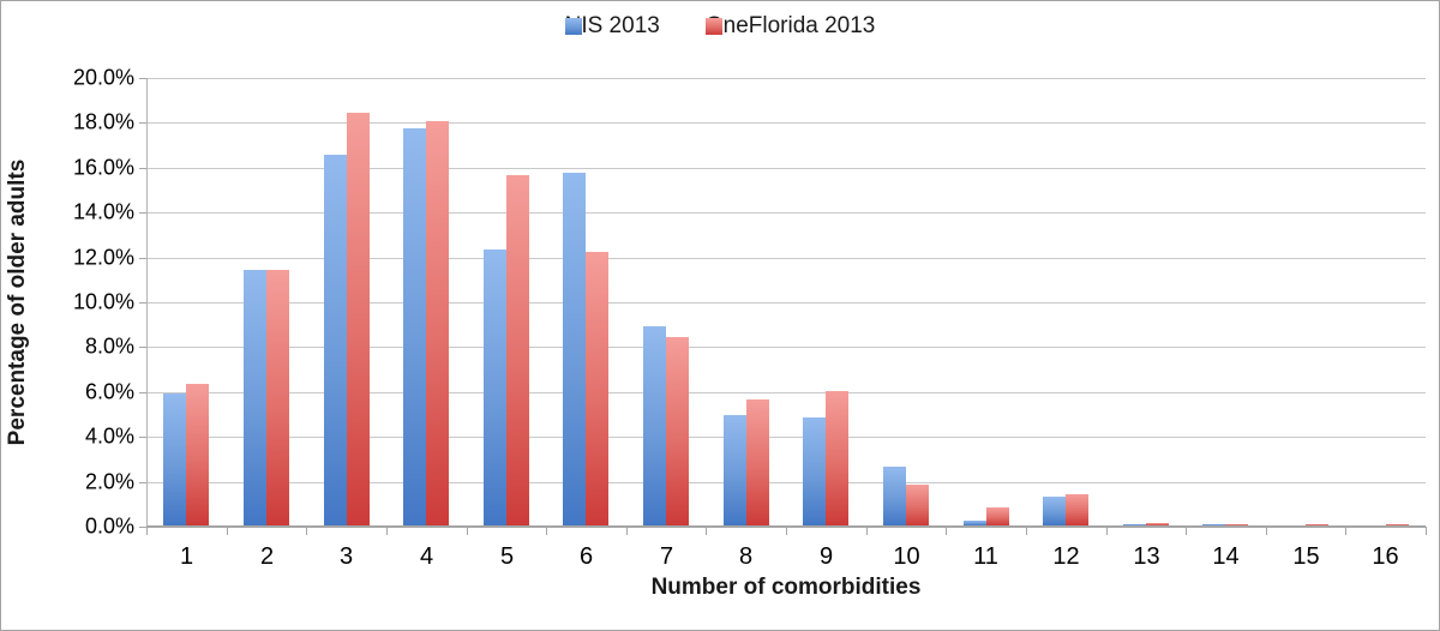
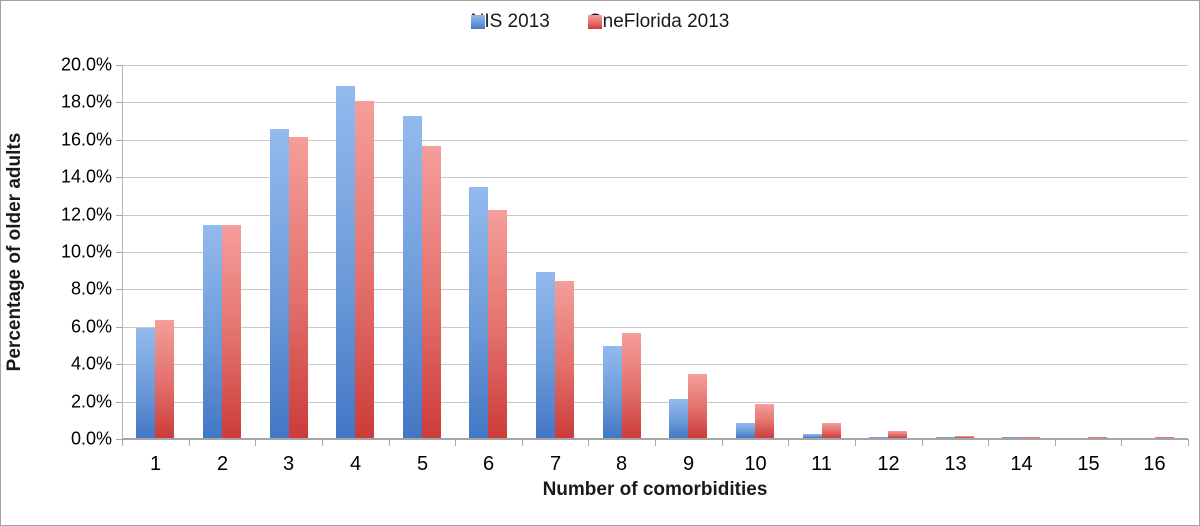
OneFlorida 2013/3: 18.4% -> 16.1%
NIS 2013/4: 17.7% -> 18.8%
NIS 2013/5: 12.3% -> 17.2%
NIS 2013/6: 15.7% -> 13.4%
NIS 2013/9: 4.8% -> 2.1%
OneFlorida 2013/9: 6.0% -> 3.4%
NIS 2013/10: 2.6% -> 0.8%
NIS 2013/12: 1.3% -> 0.1%
OneFlorida 2013/12: 1.4% -> 0.3%
